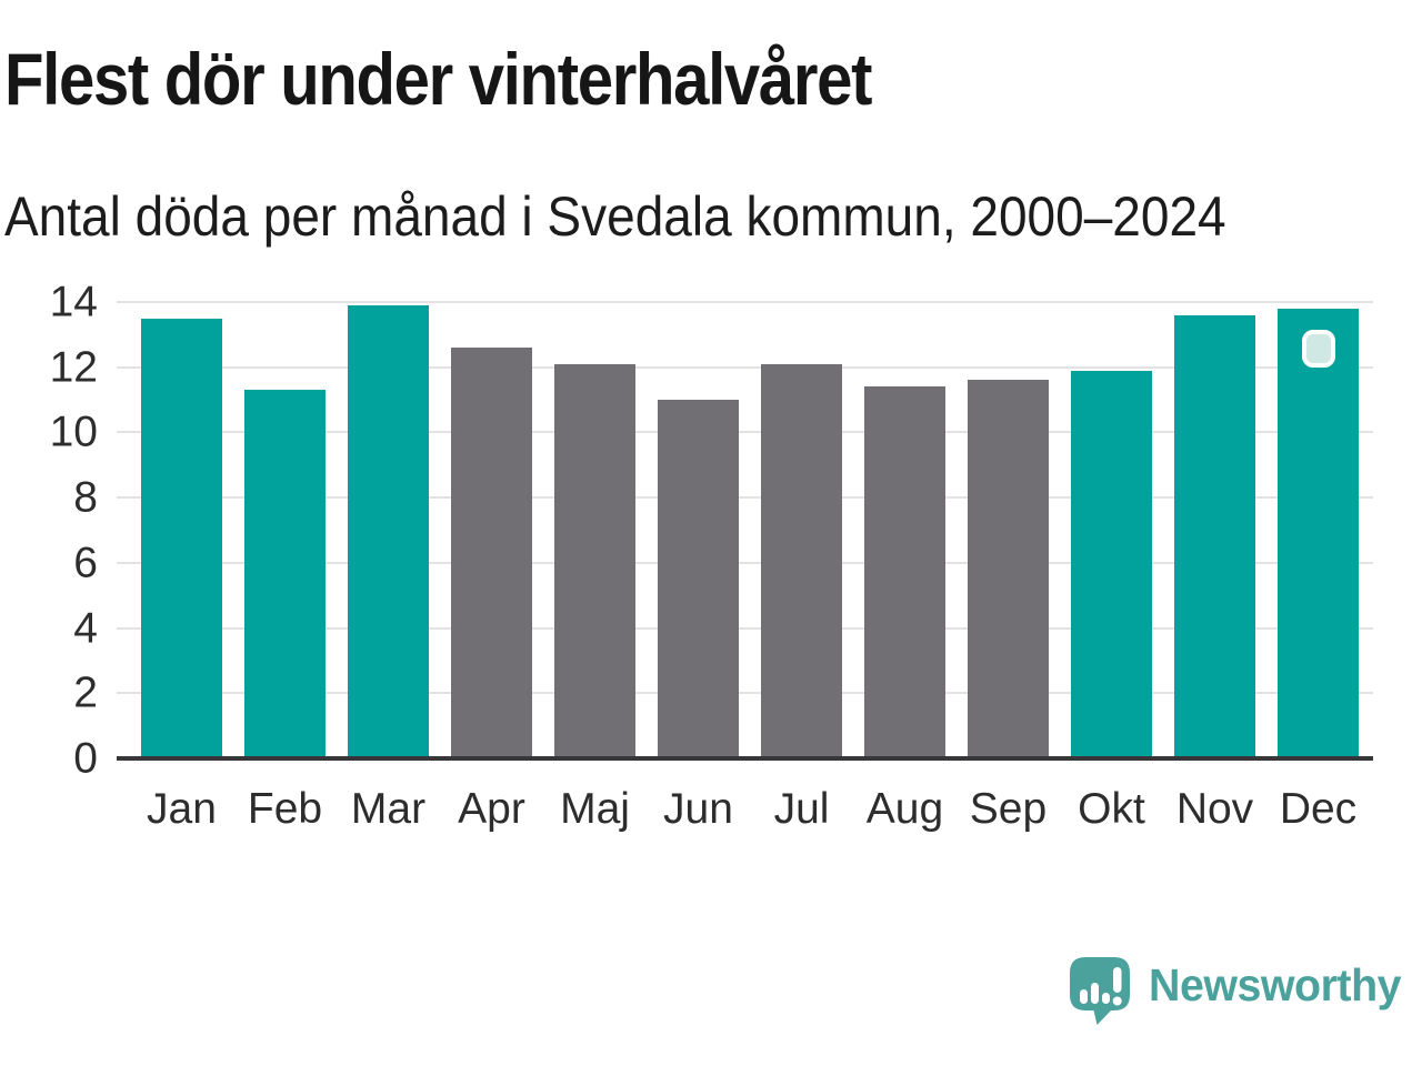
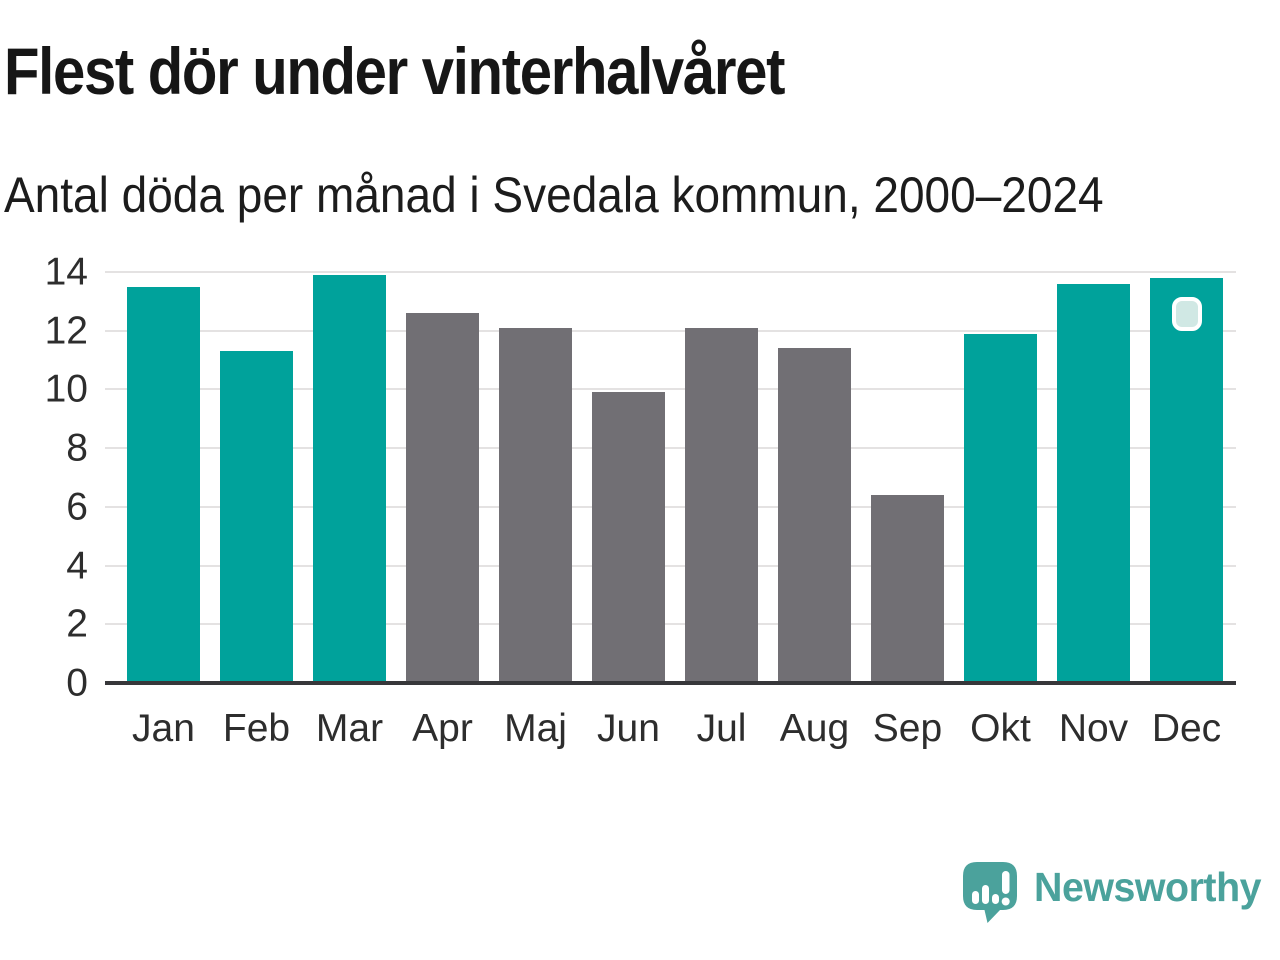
Jun: 11.0 -> 9.9
Sep: 11.6 -> 6.4
